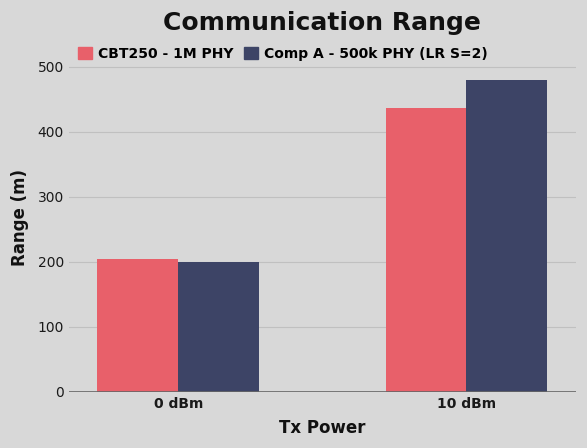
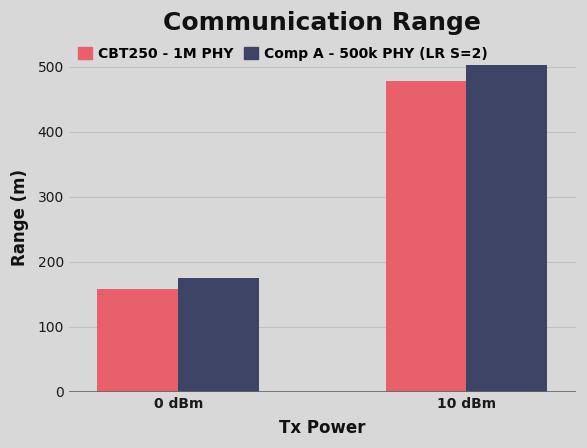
CBT250 - 1M PHY/0 dBm: 204 -> 158
Comp A - 500k PHY (LR S=2)/0 dBm: 200 -> 175
CBT250 - 1M PHY/10 dBm: 436 -> 478
Comp A - 500k PHY (LR S=2)/10 dBm: 480 -> 503
